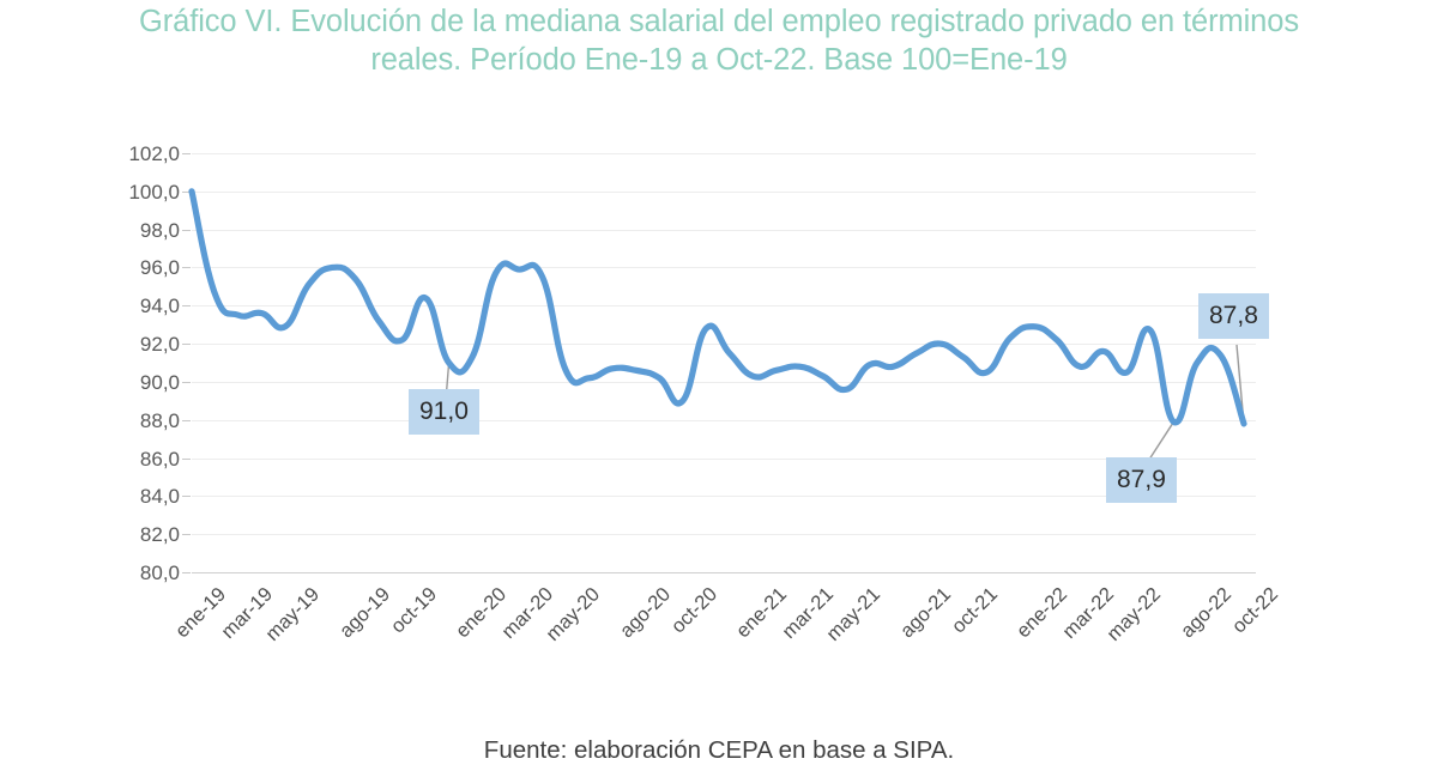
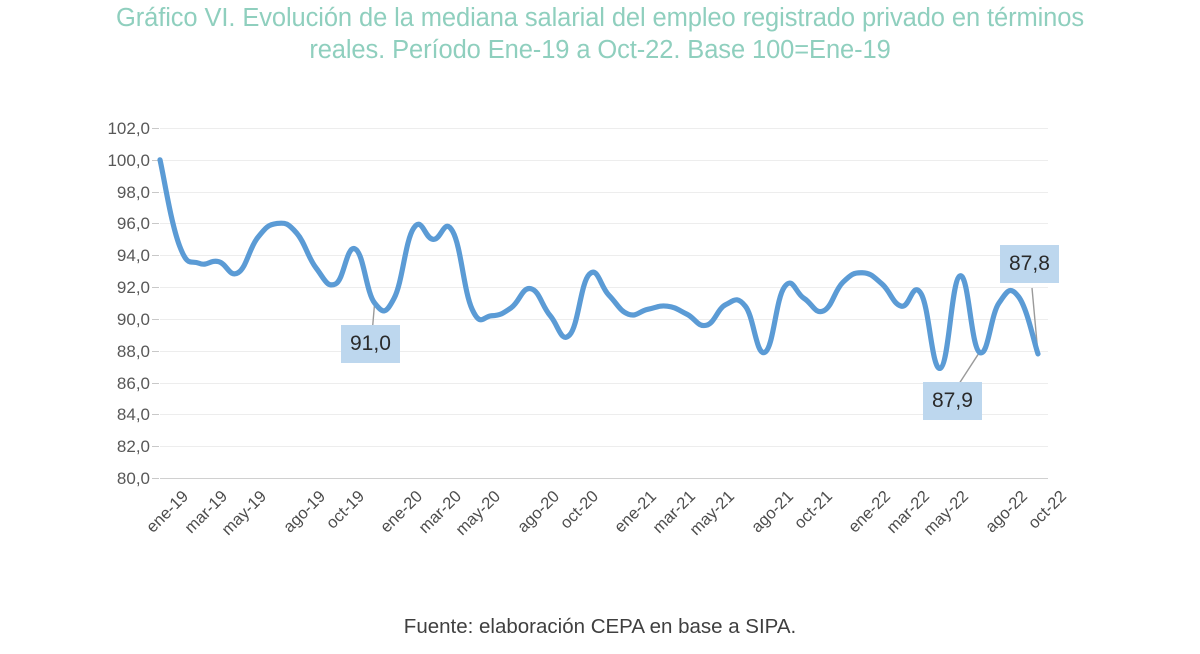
mar-20: 95,9 -> 95,0
ago-20: 90,6 -> 91,9
ago-21: 91,5 -> 87,9
may-22: 90,5 -> 86,9
